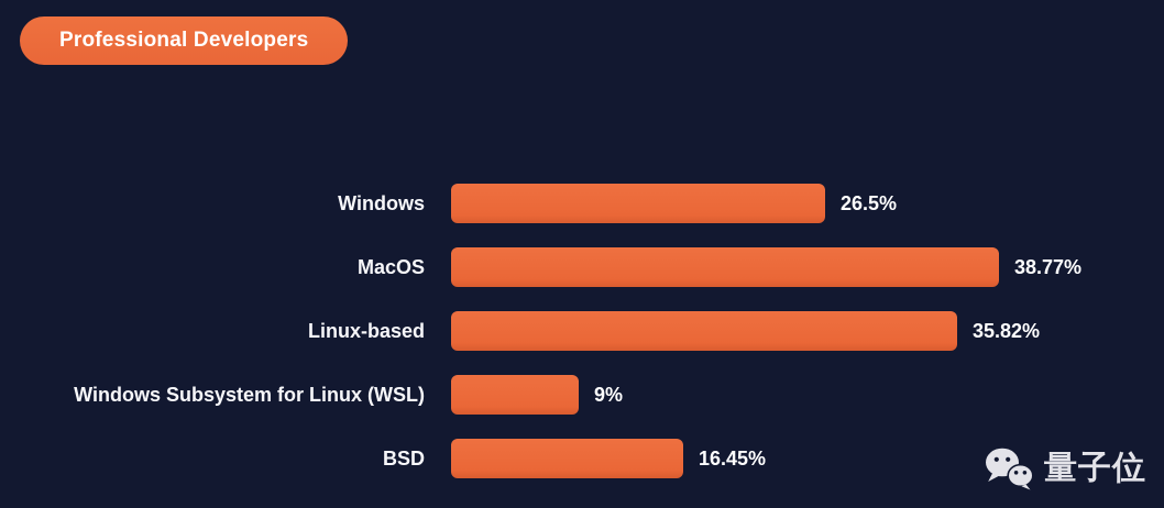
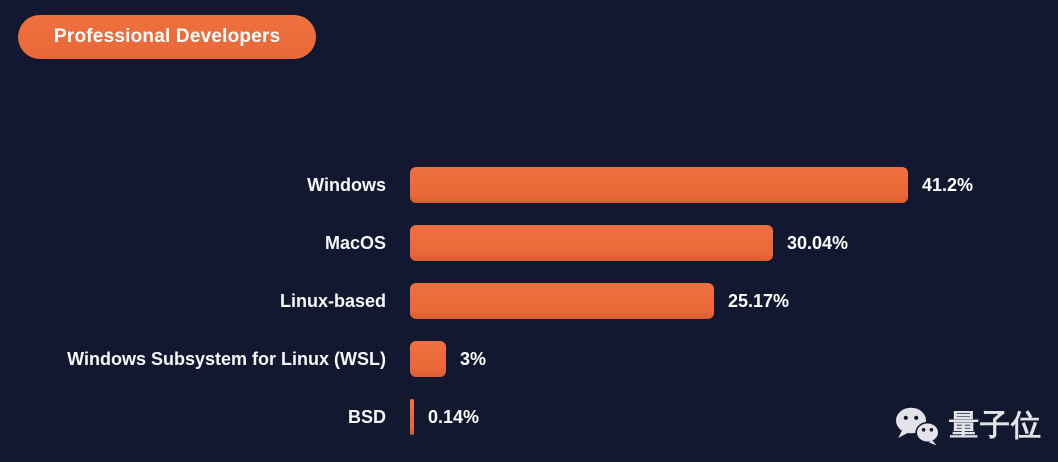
Windows: 26.5% -> 41.2%
MacOS: 38.77% -> 30.04%
Linux-based: 35.82% -> 25.17%
Windows Subsystem for Linux (WSL): 9% -> 3%
BSD: 16.45% -> 0.14%
